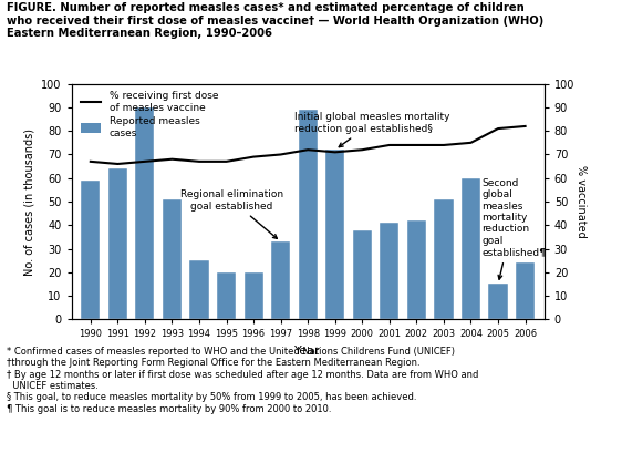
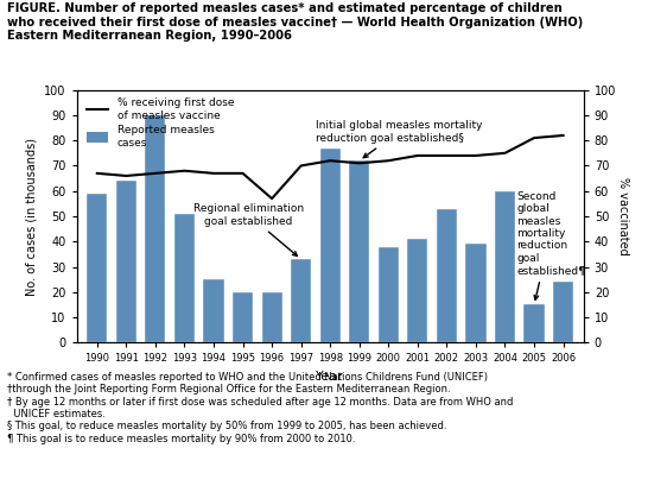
% receiving first dose of measles vaccine/1996: 69 -> 57
Reported measles cases/1998: 89 -> 77
Reported measles cases/2002: 42 -> 53
Reported measles cases/2003: 51 -> 39
